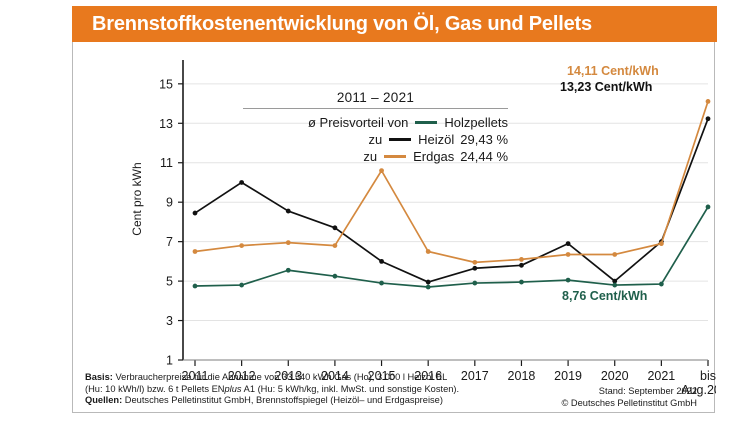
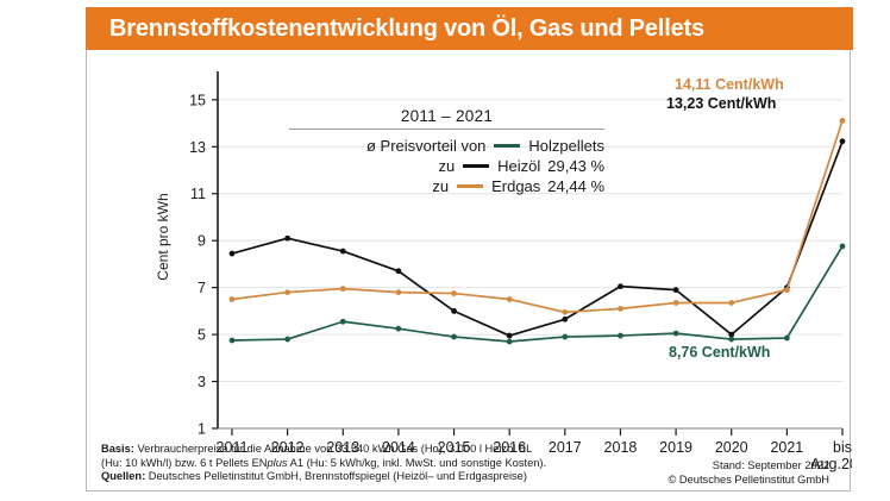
Heizöl/2012: 10.0 -> 9.1
Erdgas/2015: 10.6 -> 6.8
Heizöl/2018: 5.8 -> 7.0
